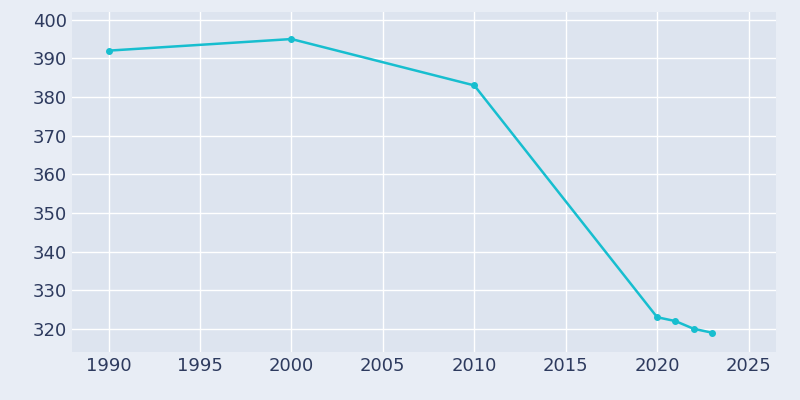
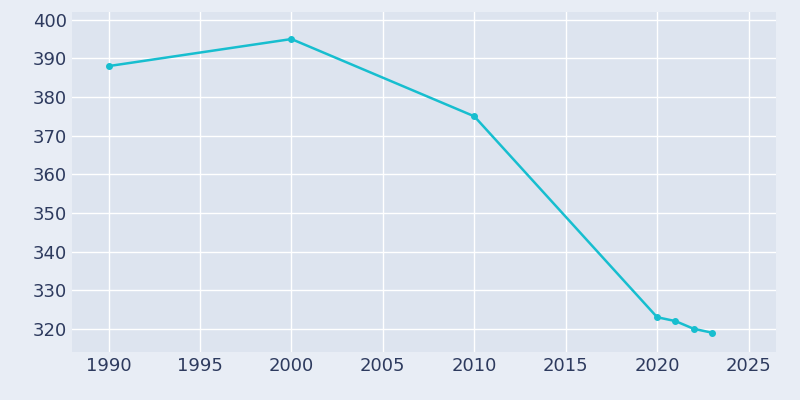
1990: 392 -> 388
2010: 383 -> 375
